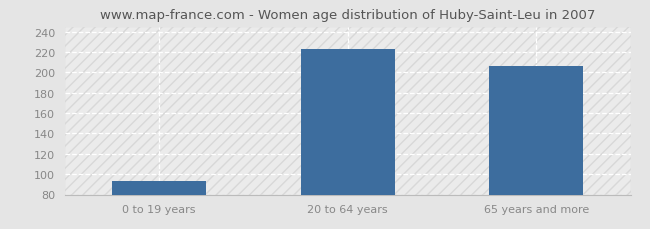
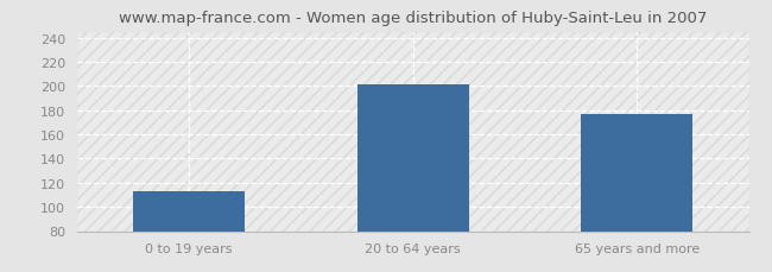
0 to 19 years: 93 -> 113
20 to 64 years: 223 -> 201
65 years and more: 206 -> 177
